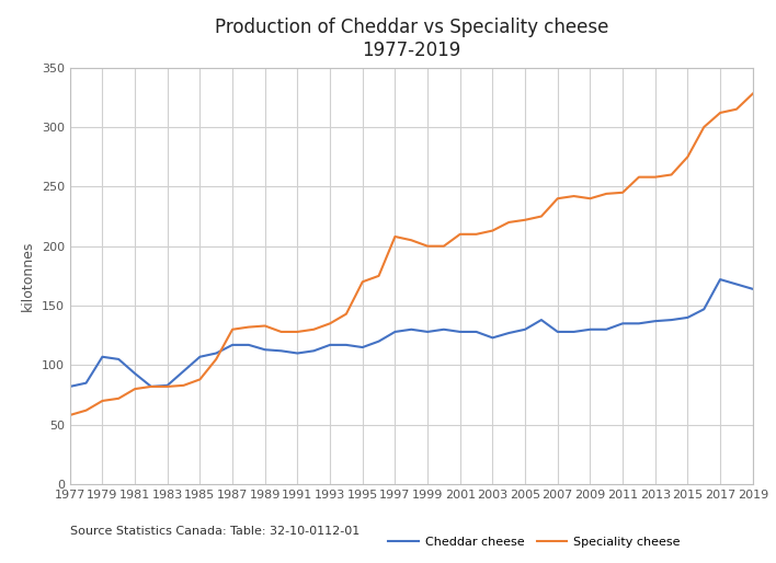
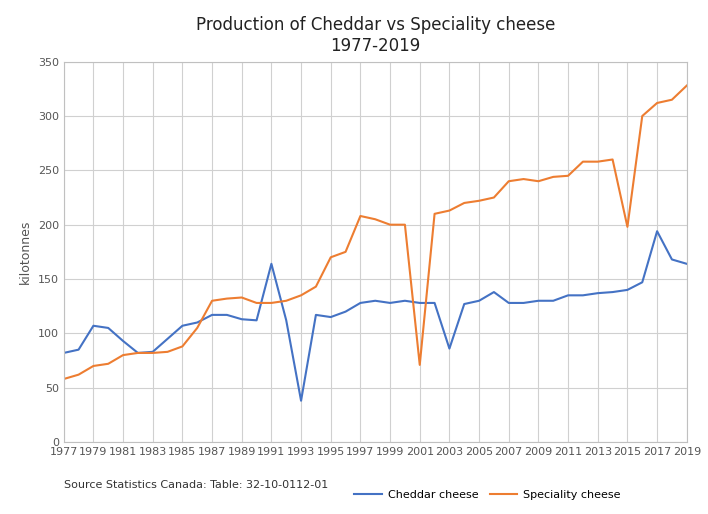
Cheddar cheese/1991: 110 -> 164
Cheddar cheese/1993: 117 -> 38
Speciality cheese/2001: 210 -> 71
Cheddar cheese/2003: 123 -> 86
Speciality cheese/2015: 275 -> 198
Cheddar cheese/2017: 172 -> 194
